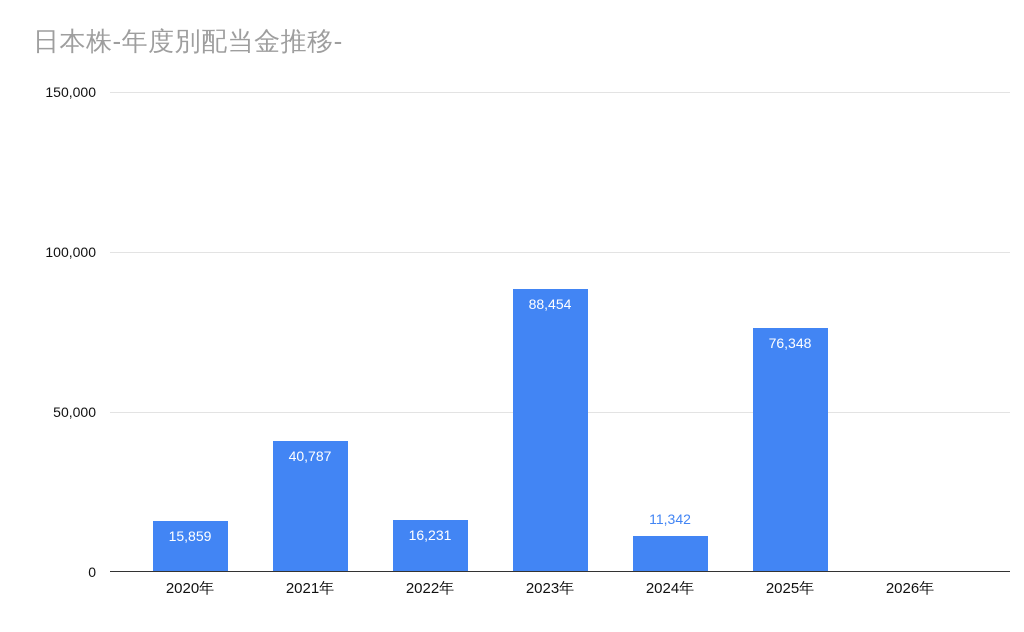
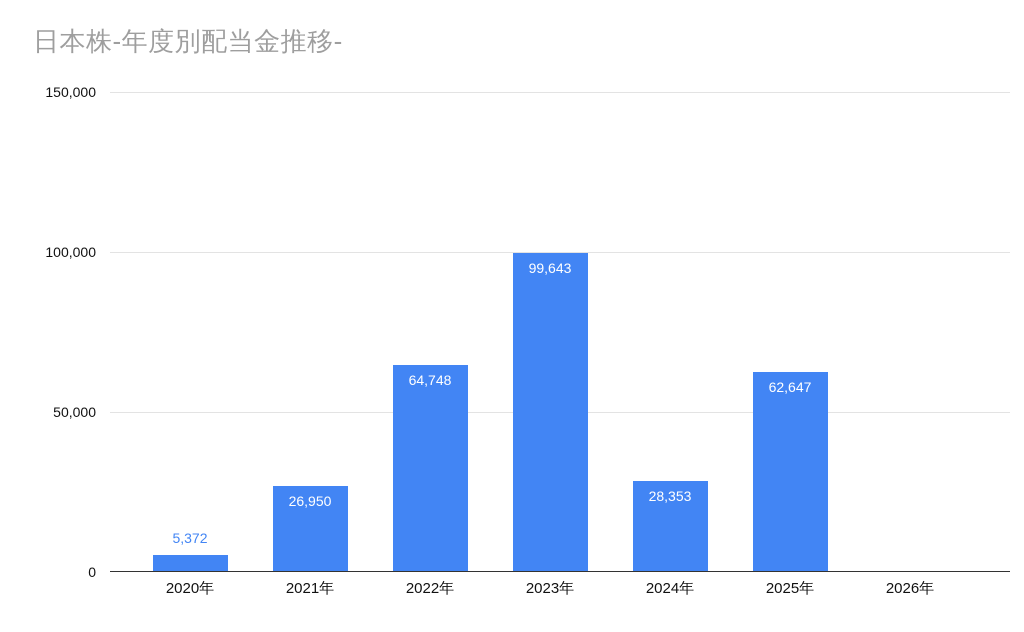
2020年: 15,859 -> 5,372
2021年: 40,787 -> 26,950
2022年: 16,231 -> 64,748
2023年: 88,454 -> 99,643
2024年: 11,342 -> 28,353
2025年: 76,348 -> 62,647
